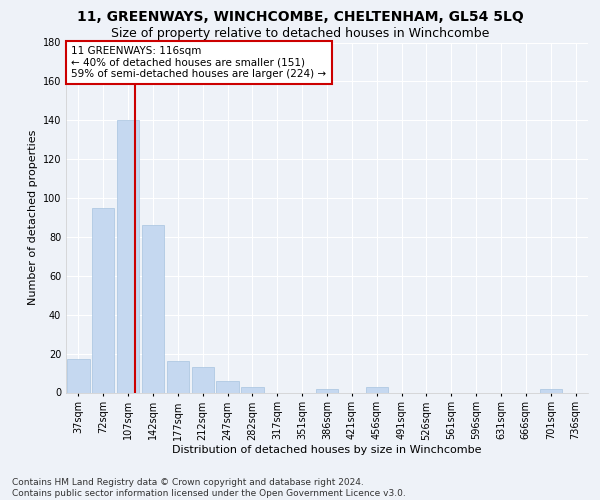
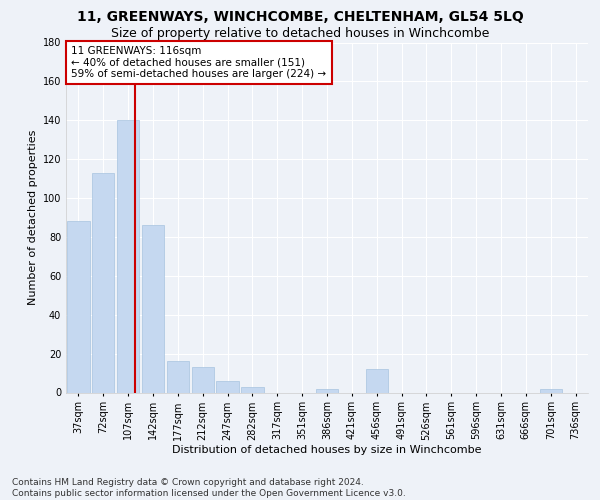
37sqm: 17 -> 88
72sqm: 95 -> 113
456sqm: 3 -> 12
